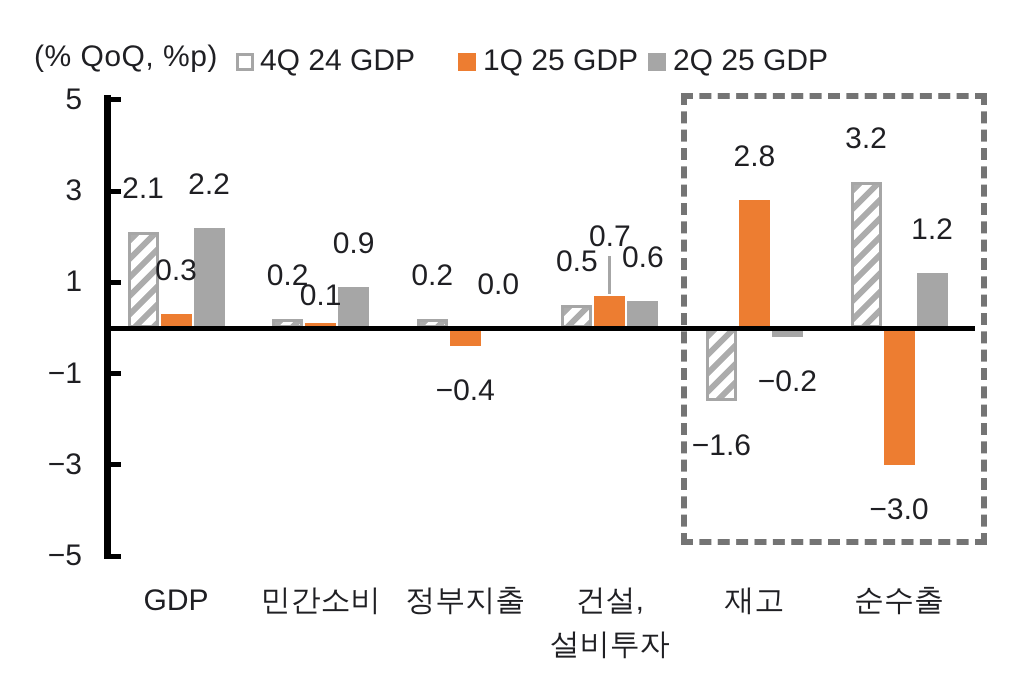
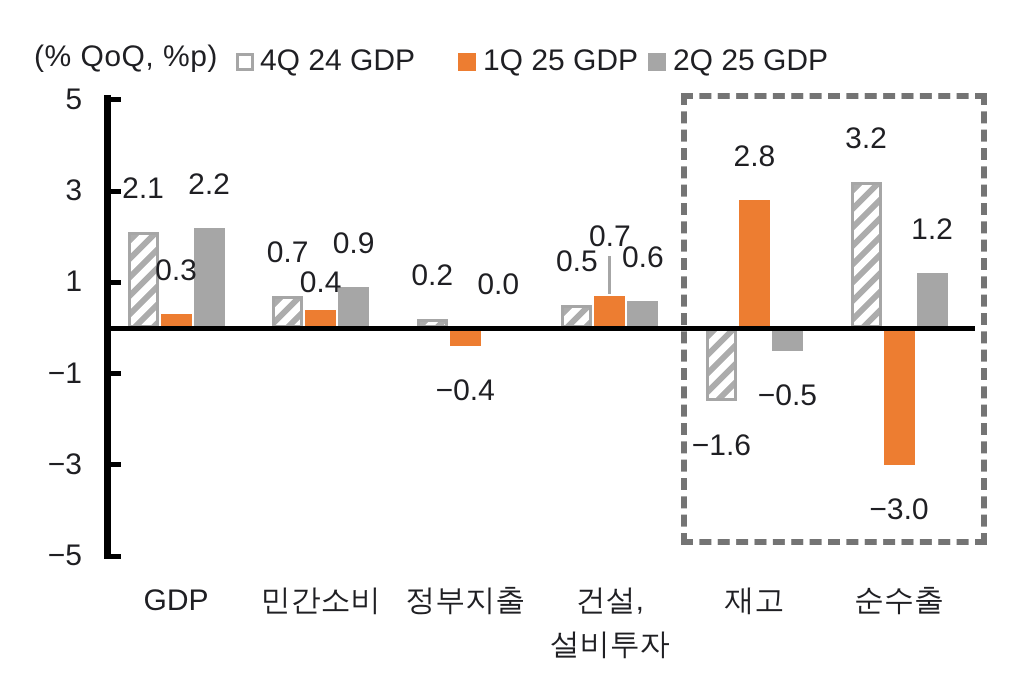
4Q 24 GDP/민간소비: 0.2 -> 0.7
1Q 25 GDP/민간소비: 0.1 -> 0.4
2Q 25 GDP/재고: −0.2 -> −0.5
